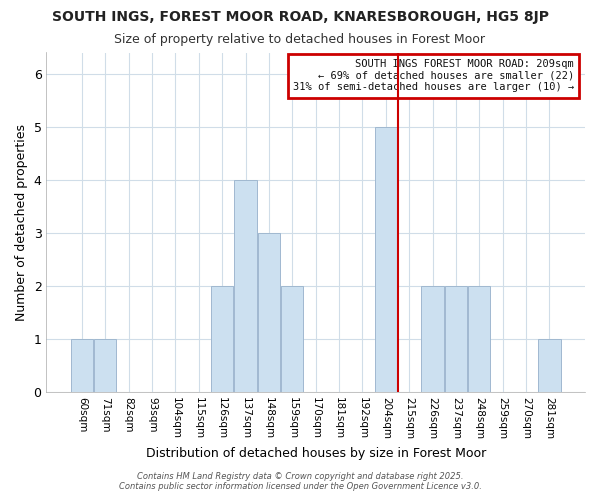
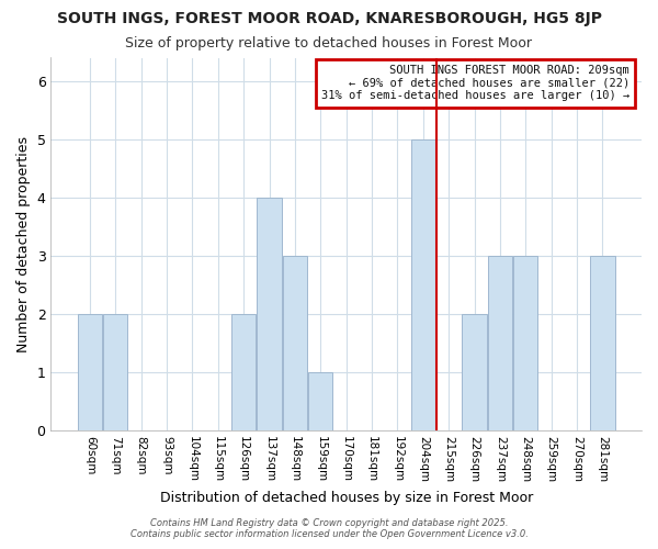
60sqm: 1 -> 2
71sqm: 1 -> 2
159sqm: 2 -> 1
237sqm: 2 -> 3
248sqm: 2 -> 3
281sqm: 1 -> 3
